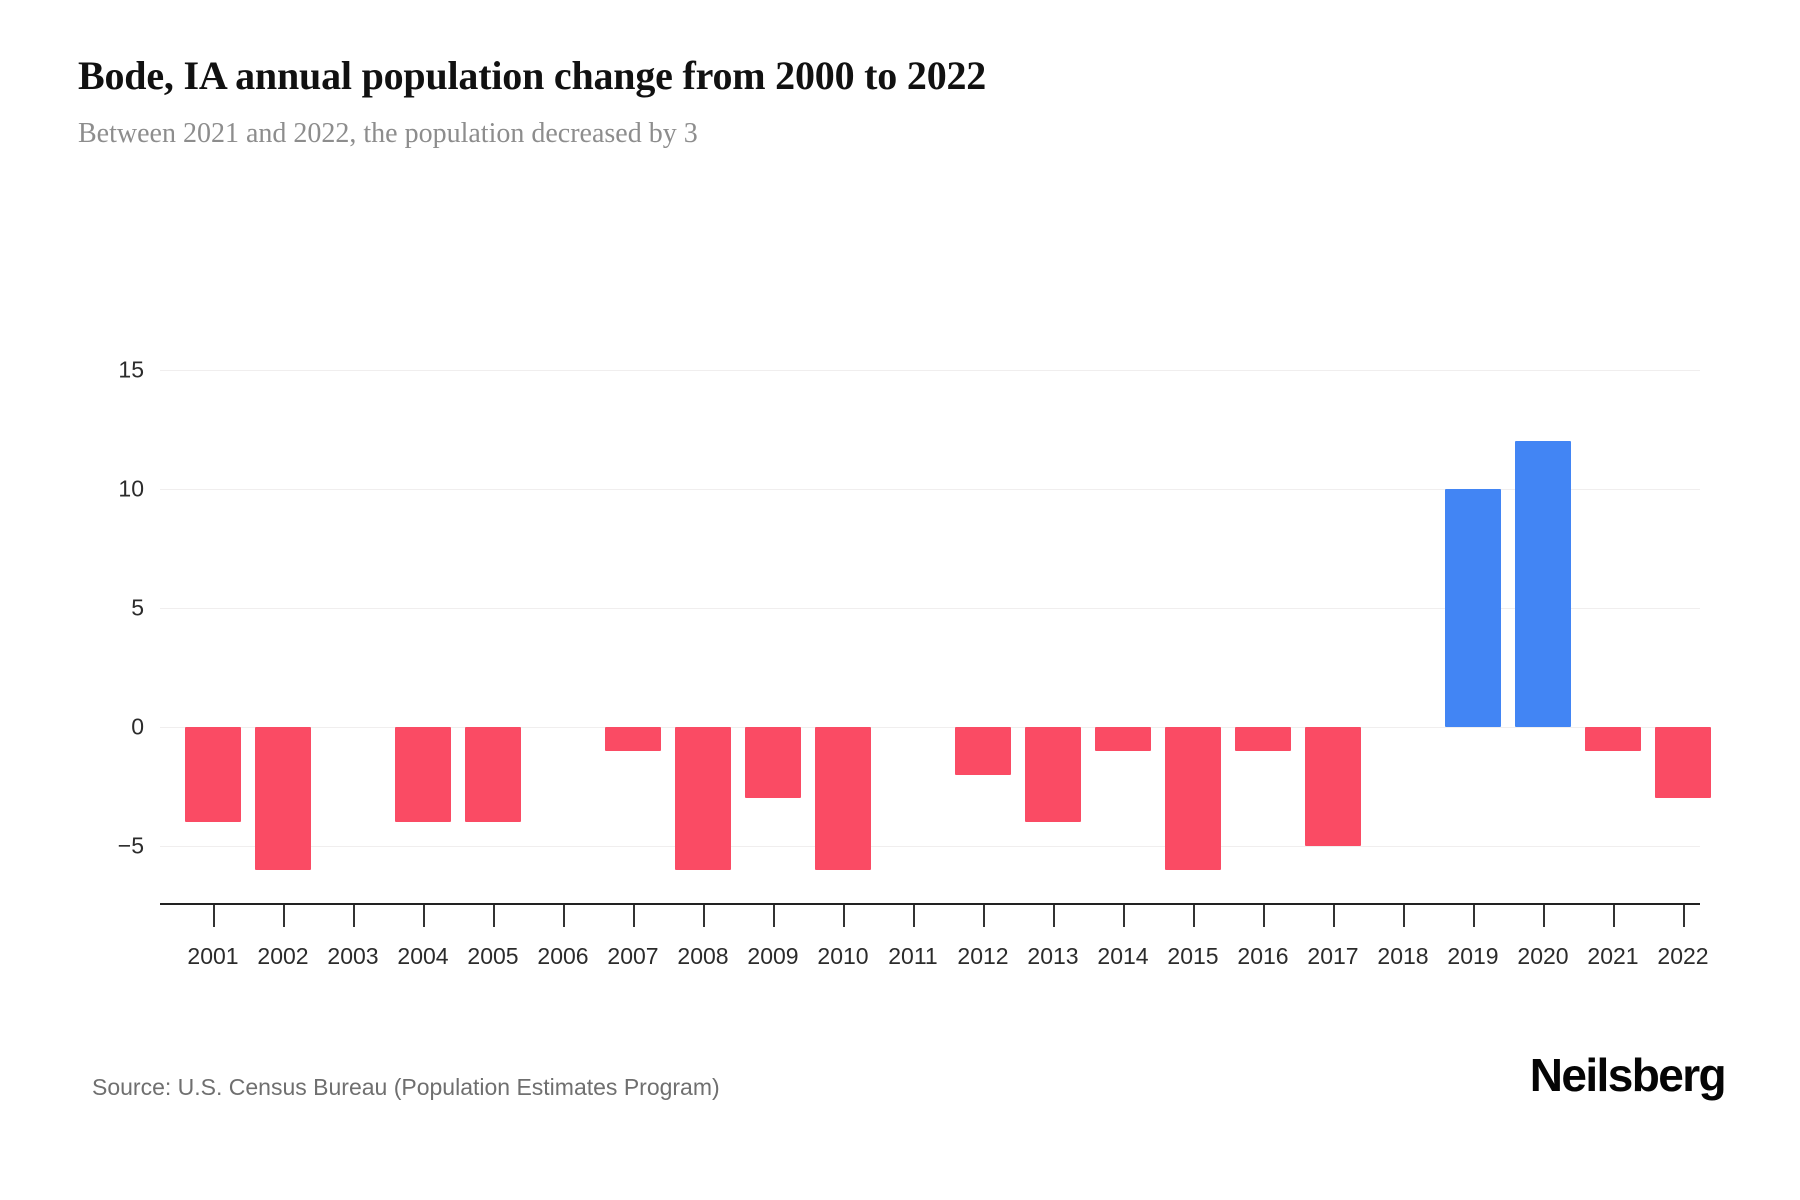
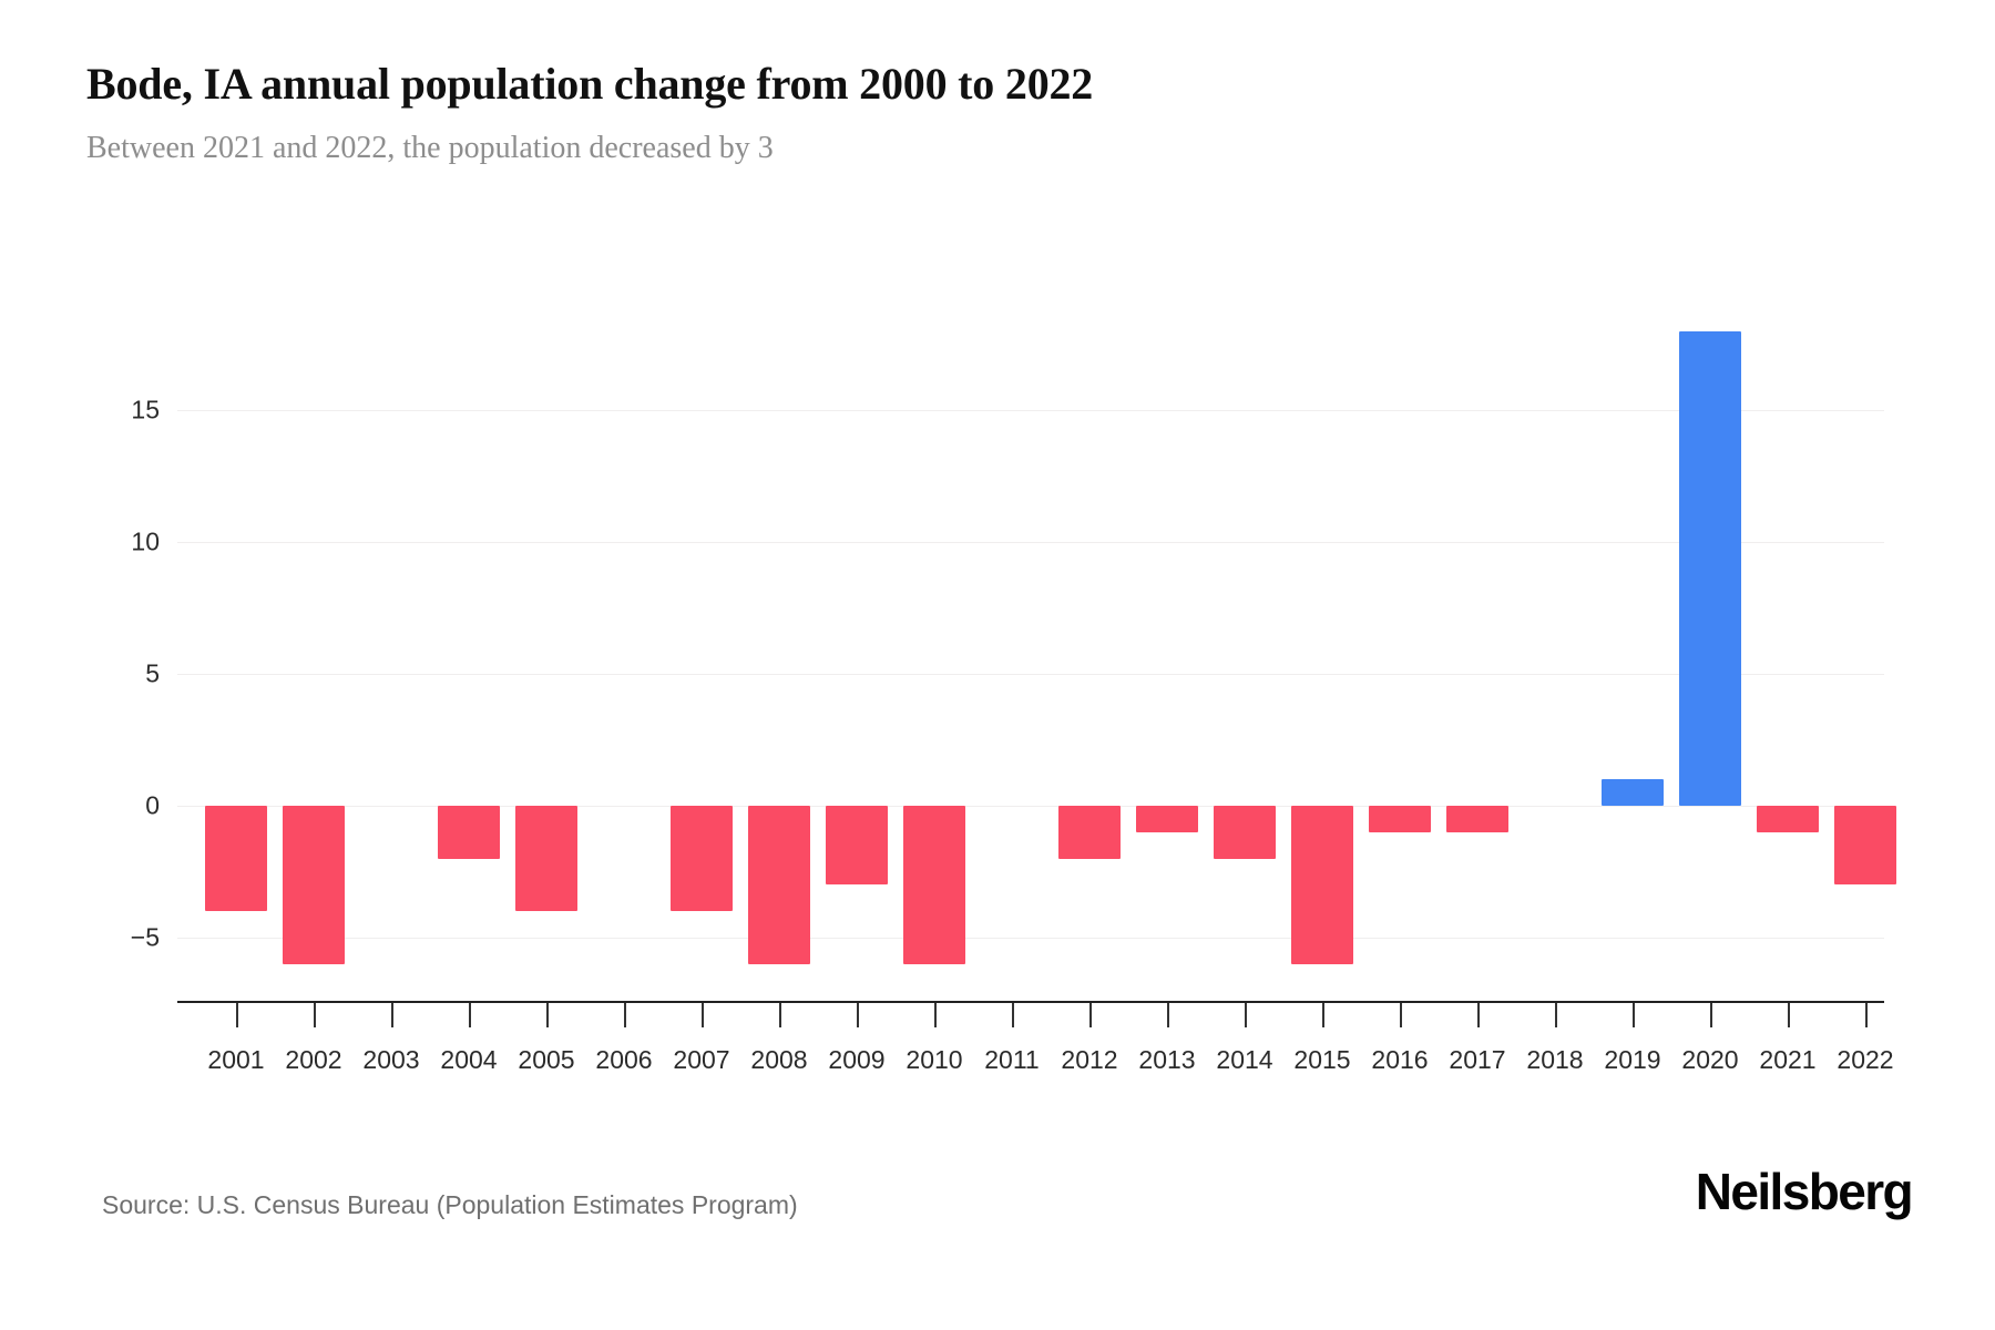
2004: -4 -> -2
2007: -1 -> -4
2013: -4 -> -1
2014: -1 -> -2
2017: -5 -> -1
2019: 10 -> 1
2020: 12 -> 18
